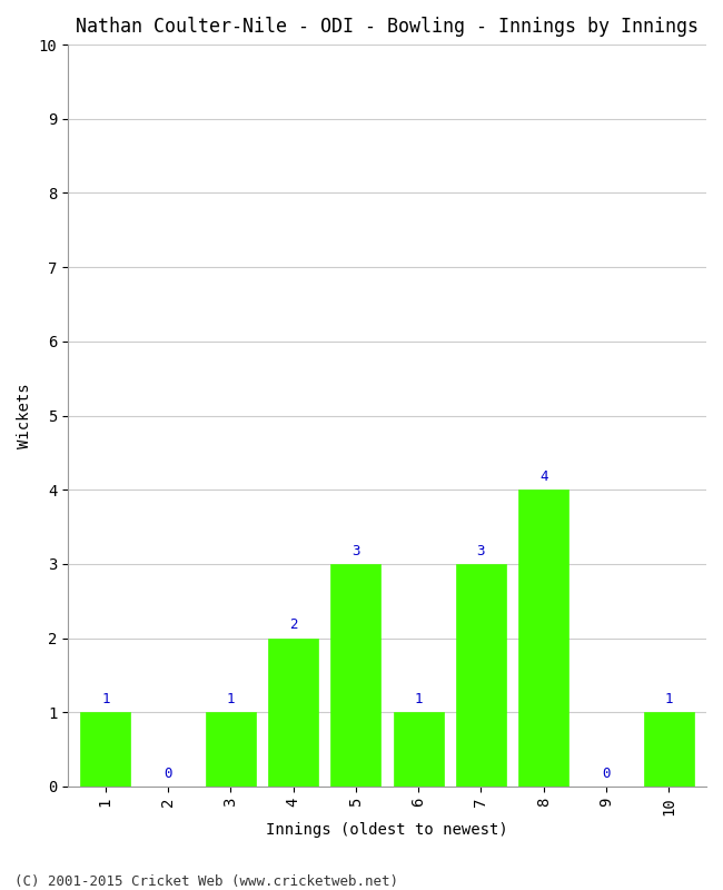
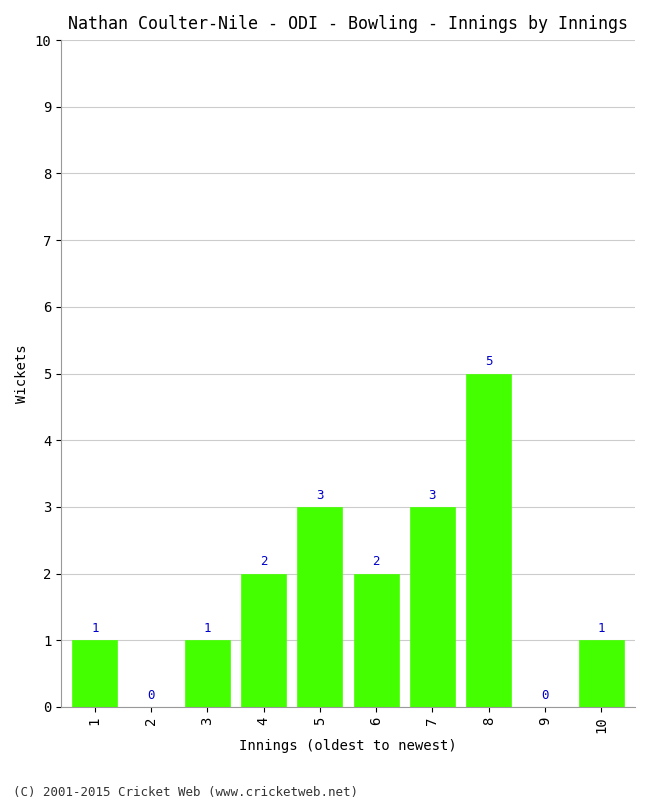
6: 1 -> 2
8: 4 -> 5
